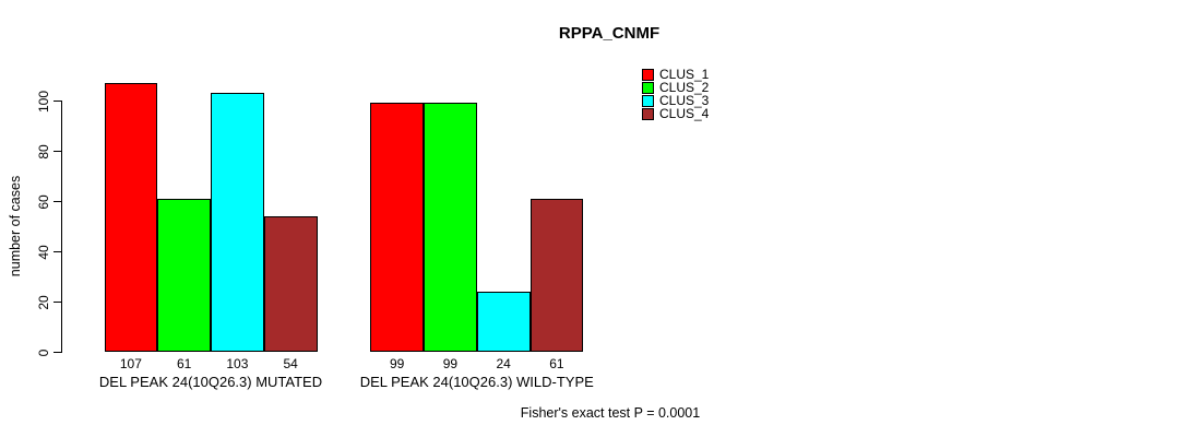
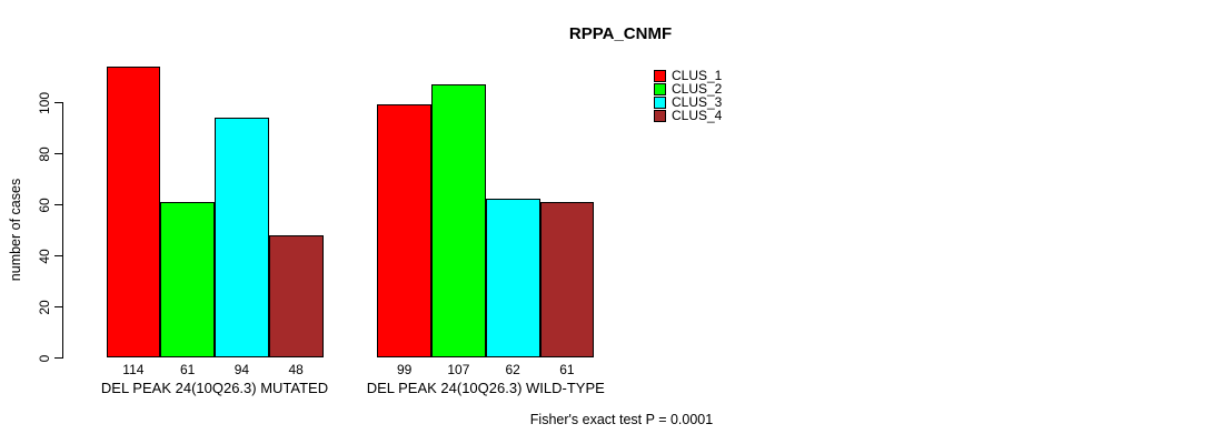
CLUS_1/DEL PEAK 24(10Q26.3) MUTATED: 107 -> 114
CLUS_3/DEL PEAK 24(10Q26.3) MUTATED: 103 -> 94
CLUS_4/DEL PEAK 24(10Q26.3) MUTATED: 54 -> 48
CLUS_2/DEL PEAK 24(10Q26.3) WILD-TYPE: 99 -> 107
CLUS_3/DEL PEAK 24(10Q26.3) WILD-TYPE: 24 -> 62
